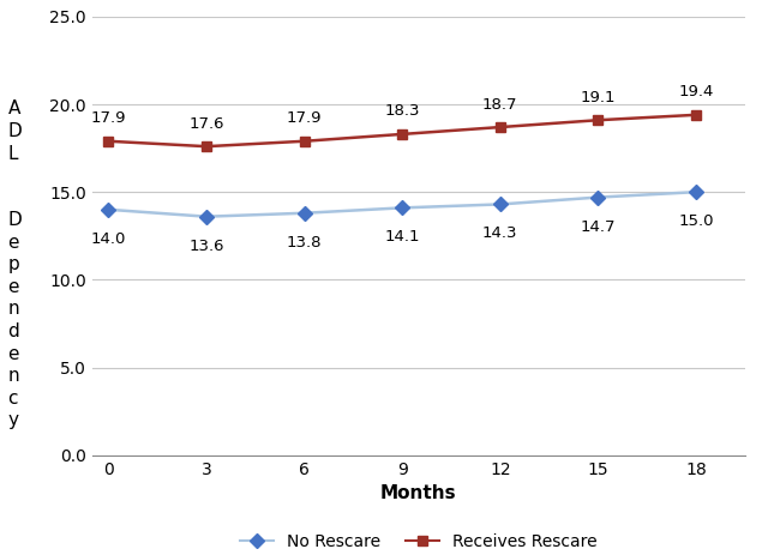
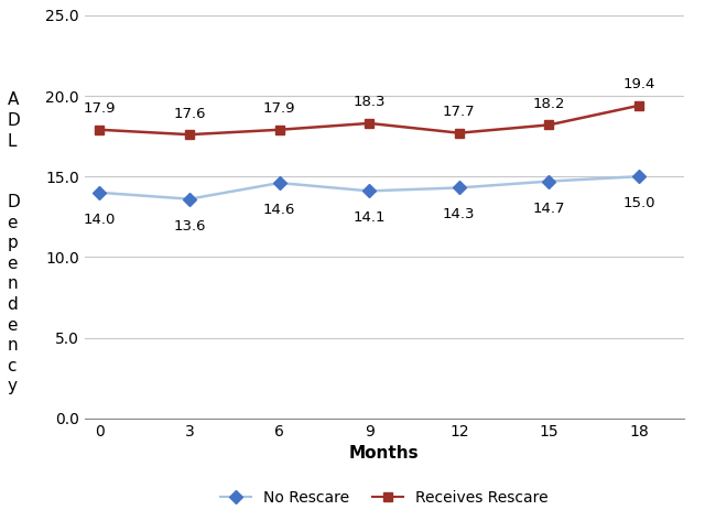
No Rescare/6: 13.8 -> 14.6
Receives Rescare/12: 18.7 -> 17.7
Receives Rescare/15: 19.1 -> 18.2
